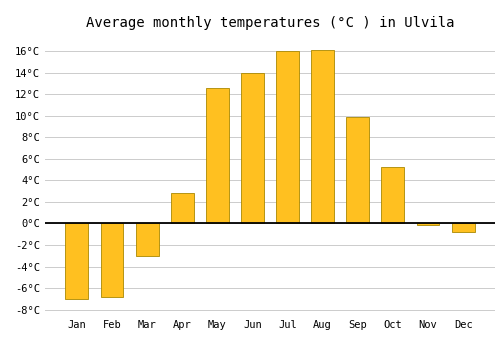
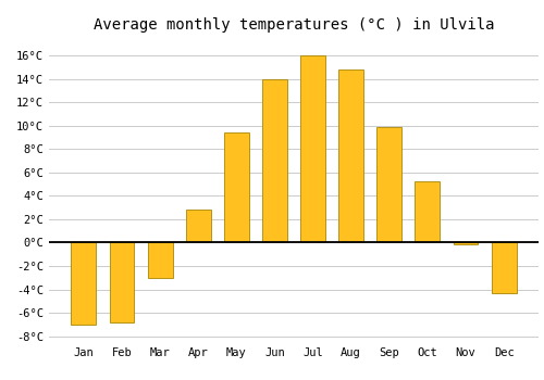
May: 12.6°C -> 9.4°C
Aug: 16.1°C -> 14.8°C
Dec: -0.8°C -> -4.3°C
